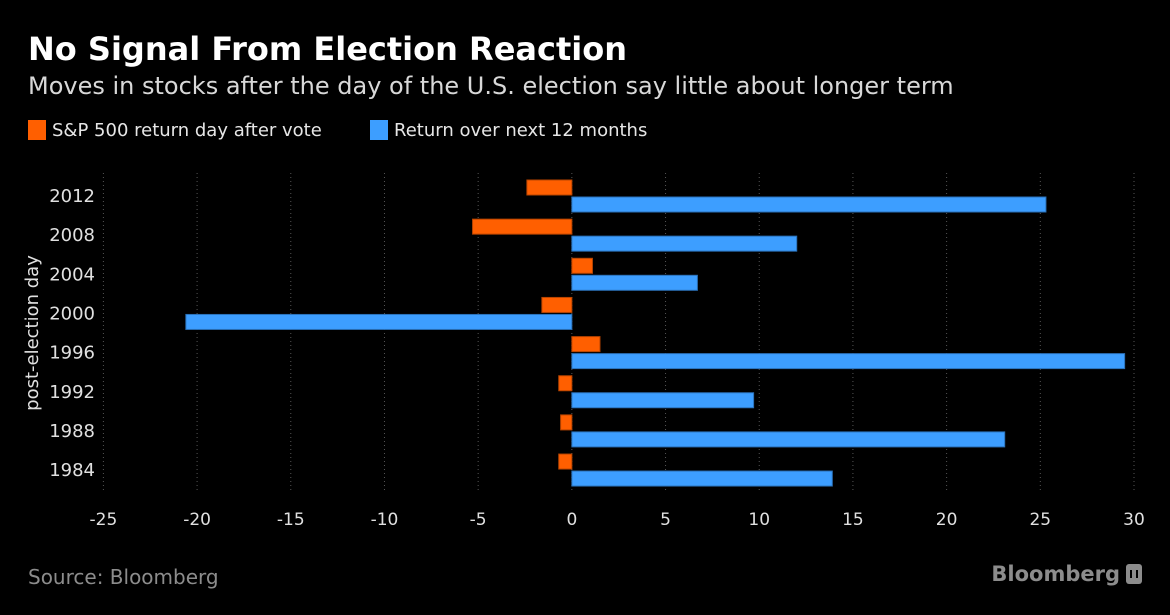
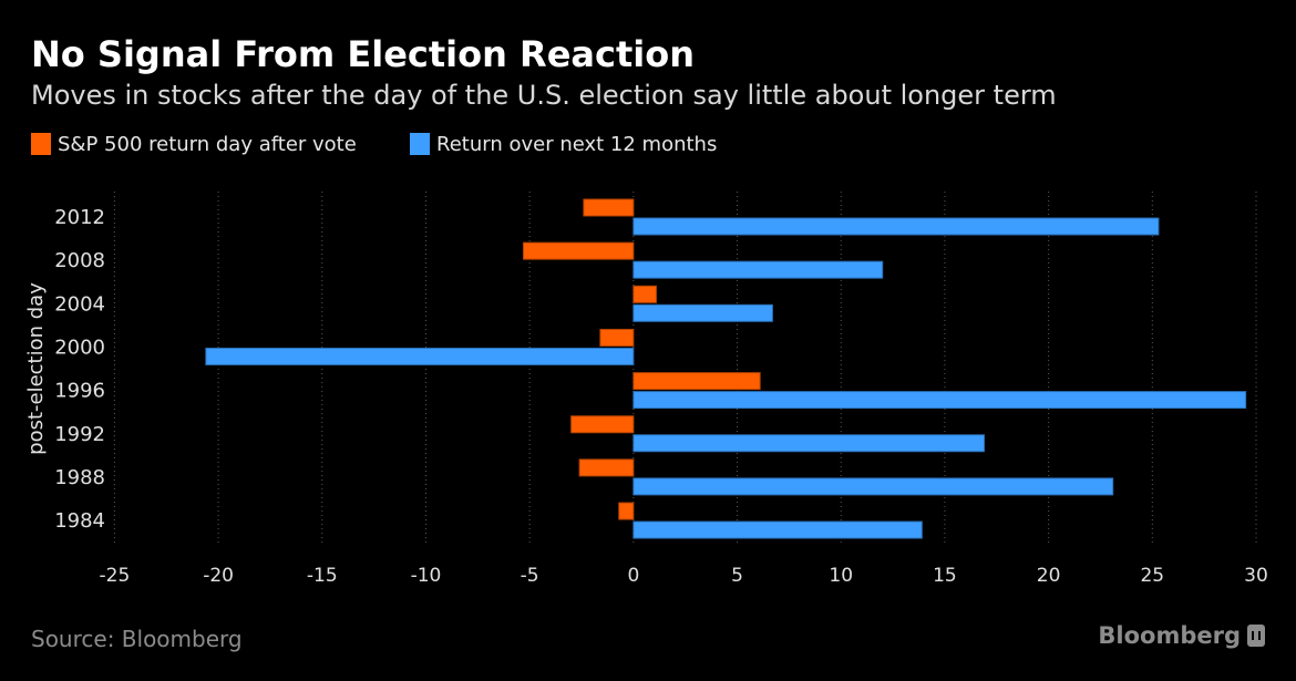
S&P 500 return day after vote/1996: 1.5 -> 6.1
S&P 500 return day after vote/1992: -0.7 -> -3.0
Return over next 12 months/1992: 9.7 -> 16.9
S&P 500 return day after vote/1988: -0.6 -> -2.6
